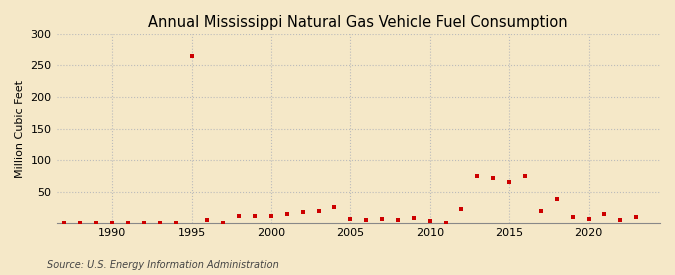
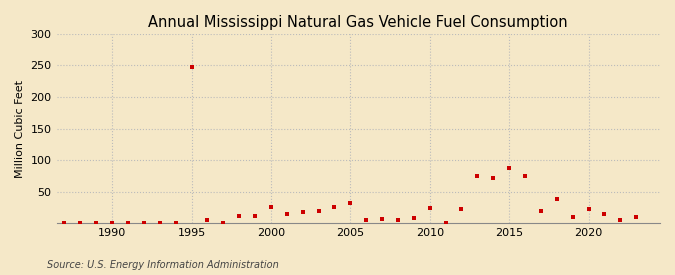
1995: 265 -> 248
2000: 12 -> 26
2005: 6 -> 32
2010: 3 -> 24
2015: 65 -> 88
2020: 6 -> 22
